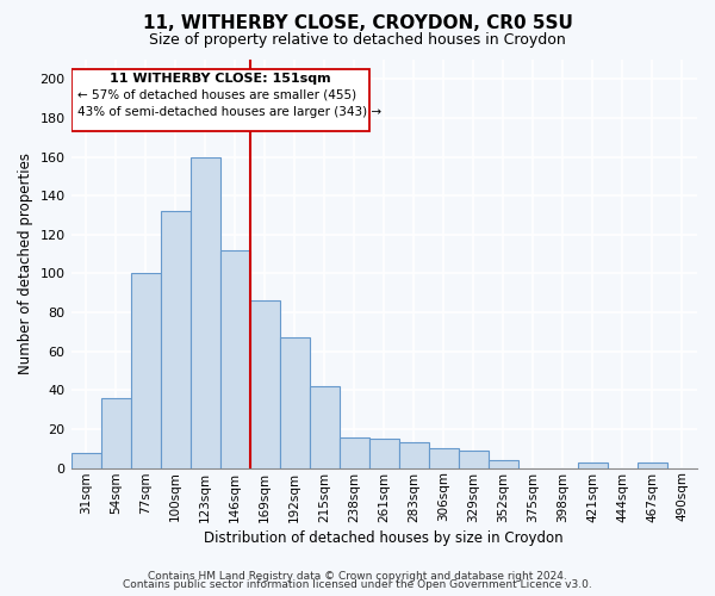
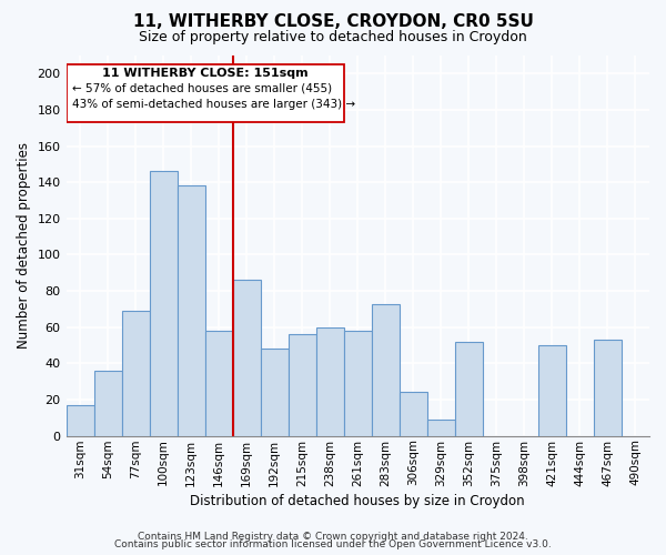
31sqm: 8 -> 17
77sqm: 100 -> 69
100sqm: 132 -> 146
123sqm: 160 -> 138
146sqm: 112 -> 58
192sqm: 67 -> 48
215sqm: 42 -> 56
238sqm: 16 -> 60
261sqm: 15 -> 58
283sqm: 13 -> 73
306sqm: 10 -> 24
352sqm: 4 -> 52
421sqm: 3 -> 50
467sqm: 3 -> 53
